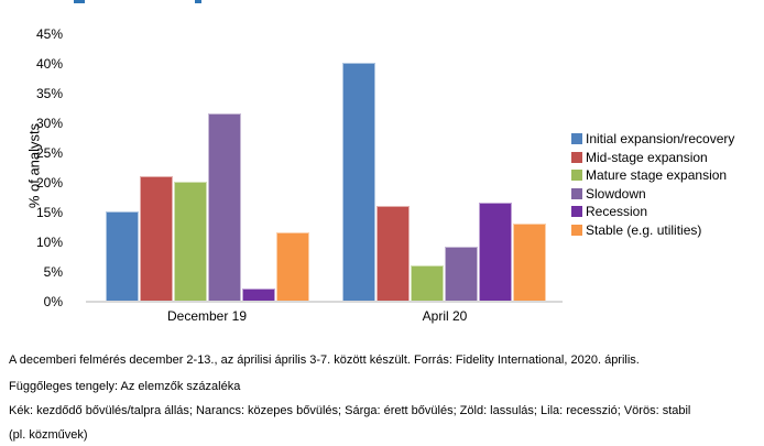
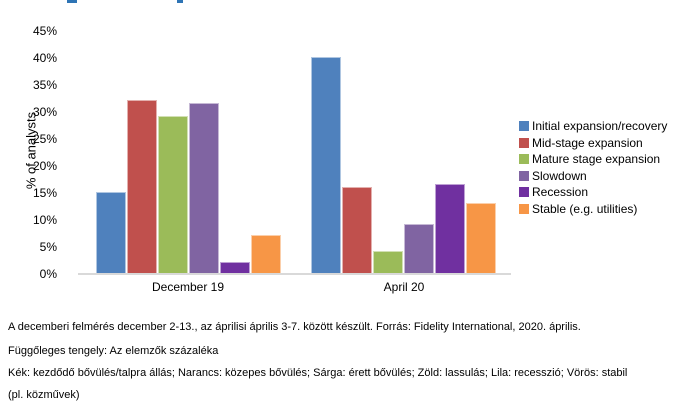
Mid-stage expansion/December 19: 21% -> 32%
Mature stage expansion/December 19: 20% -> 29%
Stable (e.g. utilities)/December 19: 12% -> 7%
Mature stage expansion/April 20: 6% -> 4%
